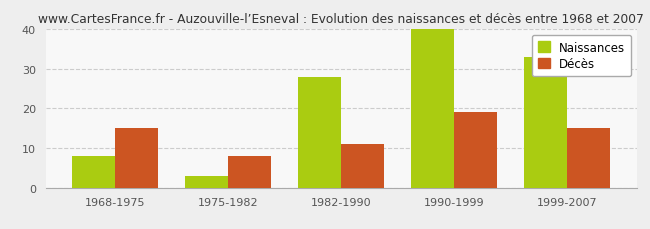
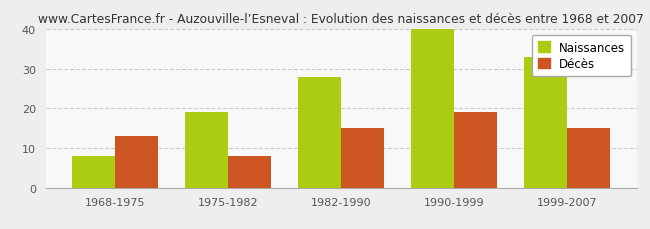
Décès/1968-1975: 15 -> 13
Naissances/1975-1982: 3 -> 19
Décès/1982-1990: 11 -> 15
